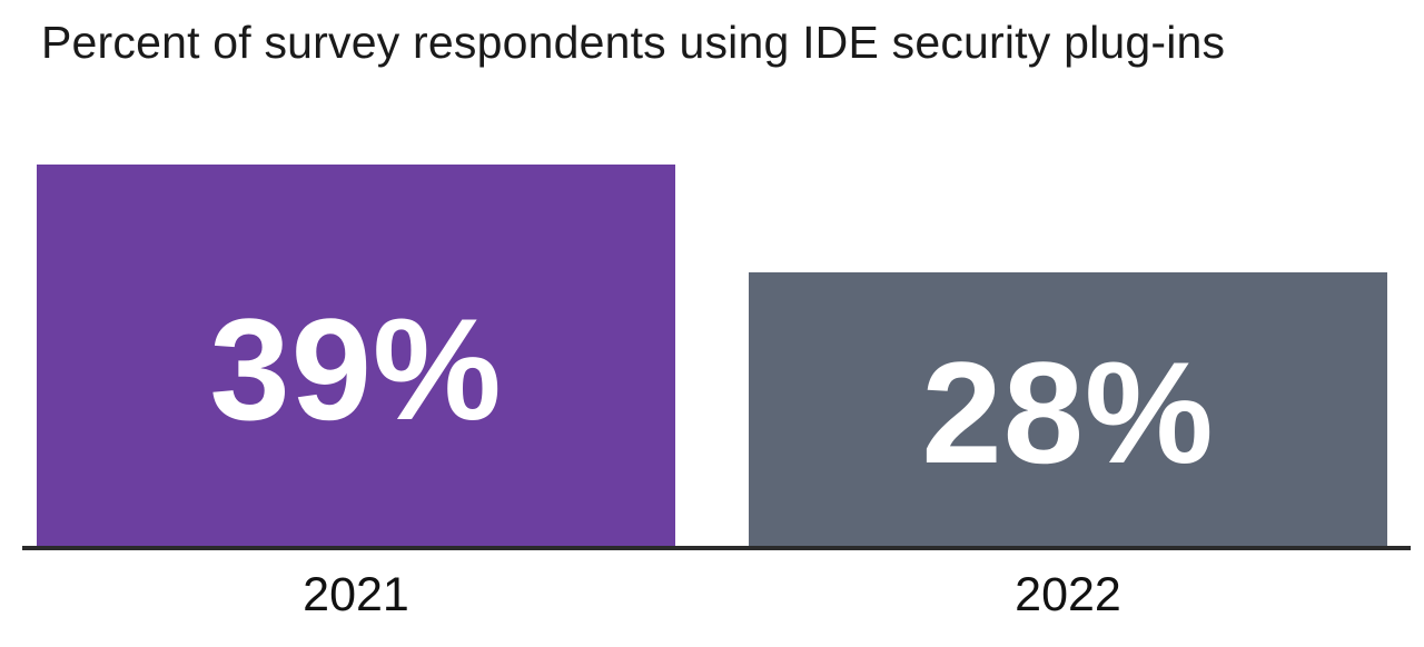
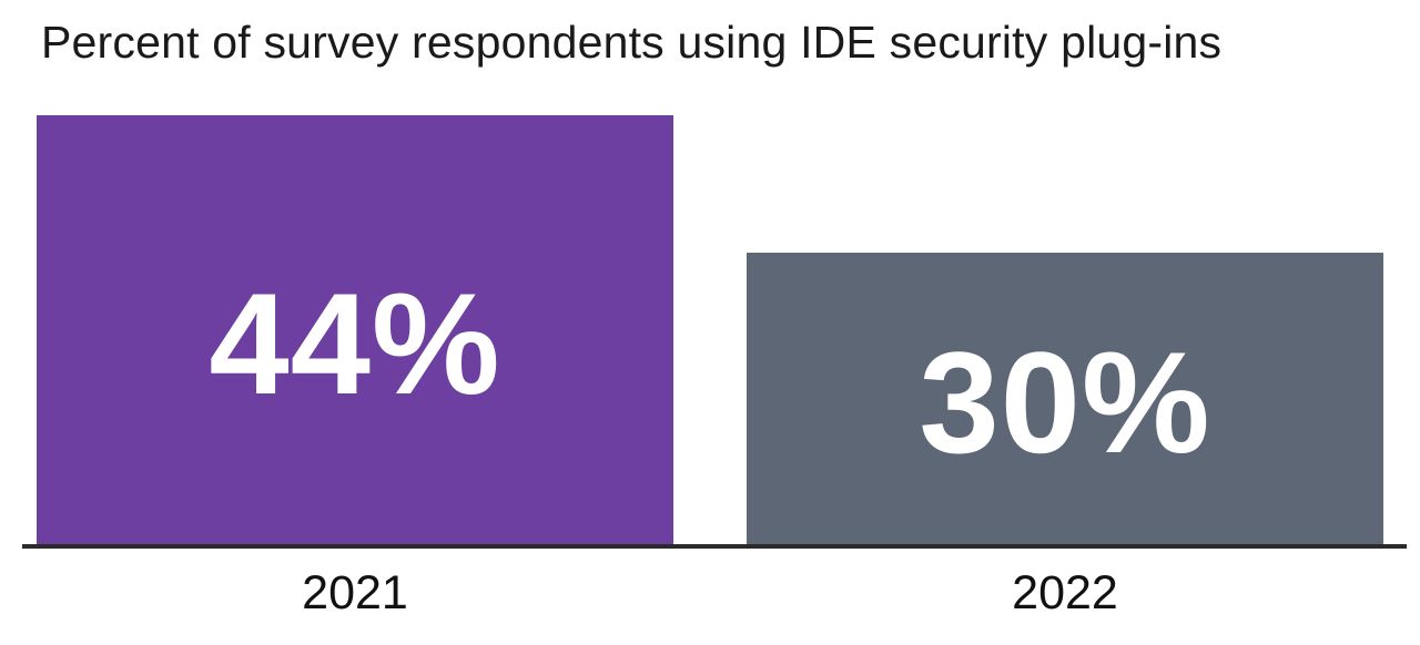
2021: 39% -> 44%
2022: 28% -> 30%
